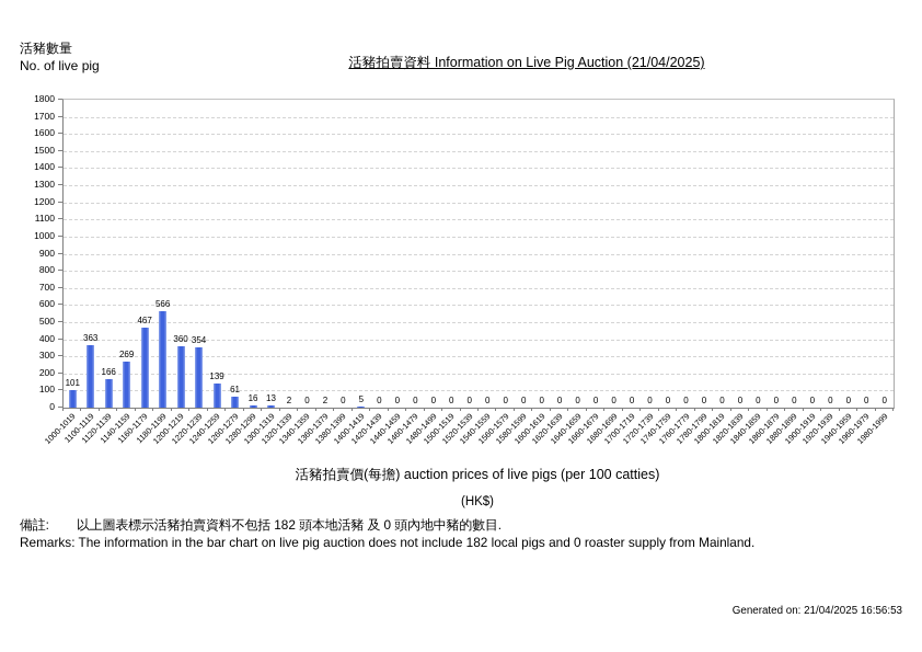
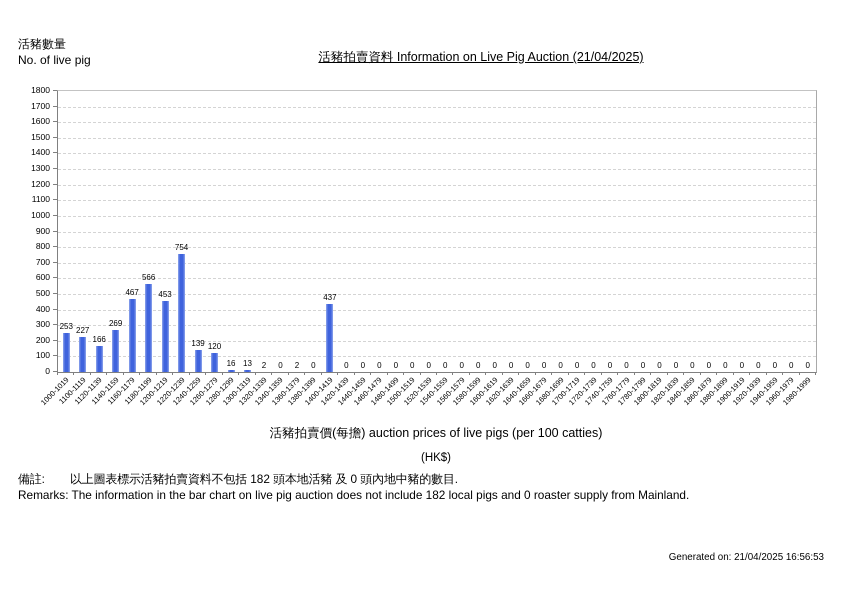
1000-1019: 101 -> 253
1100-1119: 363 -> 227
1200-1219: 360 -> 453
1220-1239: 354 -> 754
1260-1279: 61 -> 120
1400-1419: 5 -> 437
